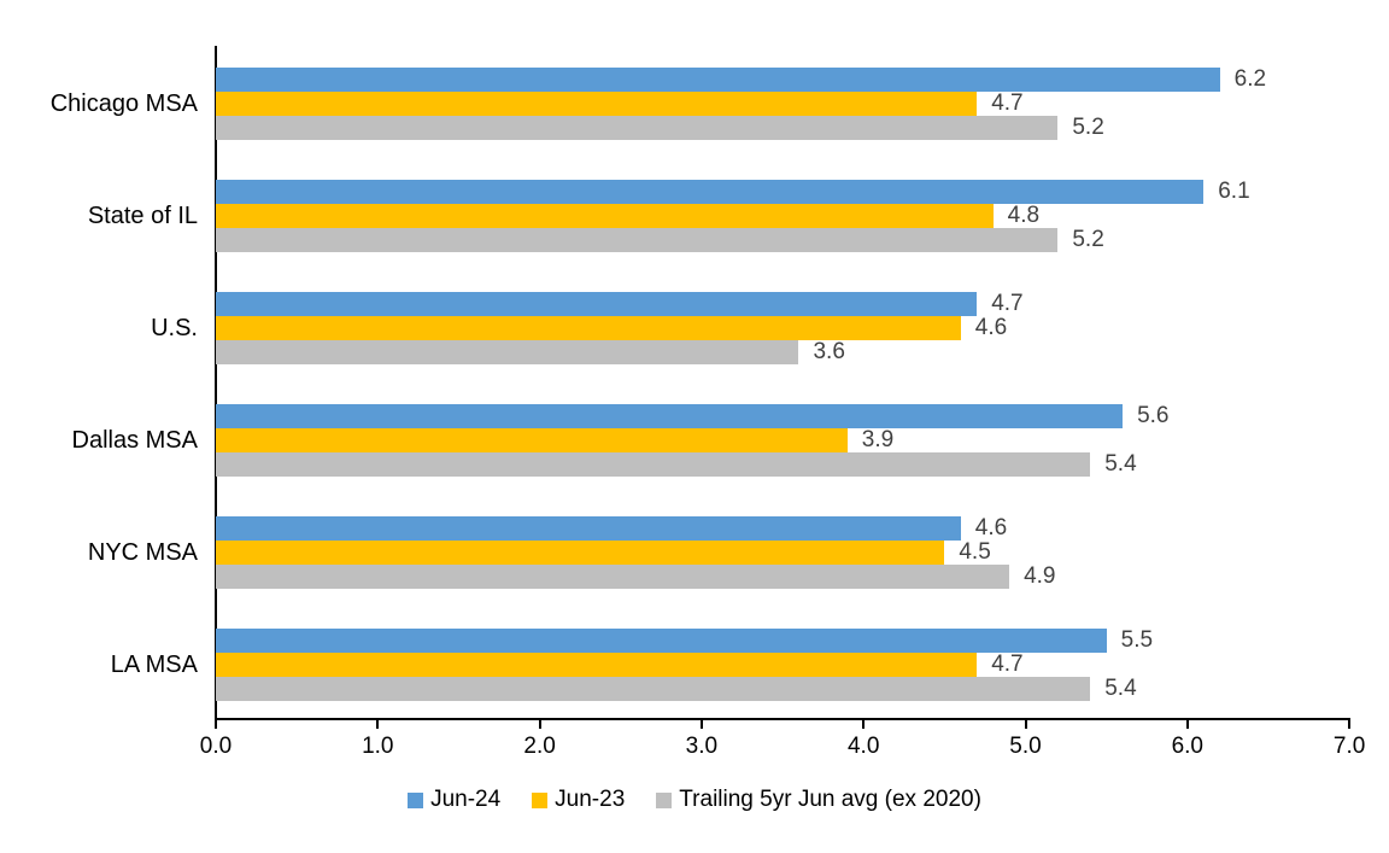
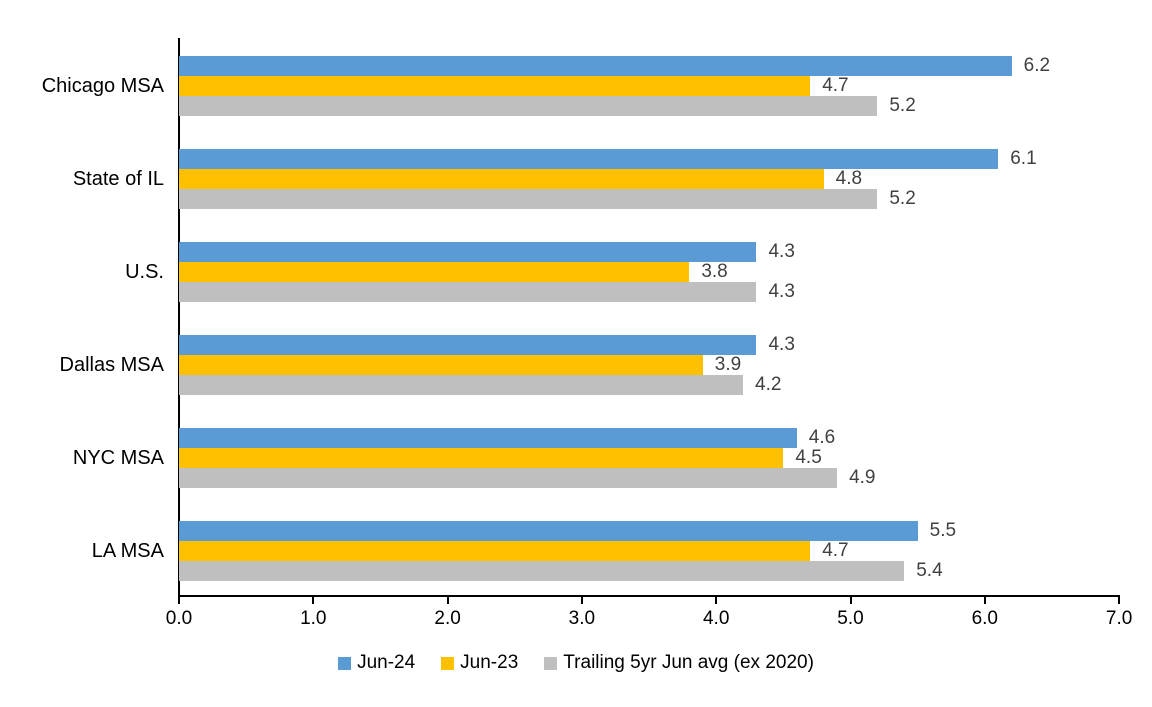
Jun-24/U.S.: 4.7 -> 4.3
Jun-23/U.S.: 4.6 -> 3.8
Trailing 5yr Jun avg (ex 2020)/U.S.: 3.6 -> 4.3
Jun-24/Dallas MSA: 5.6 -> 4.3
Trailing 5yr Jun avg (ex 2020)/Dallas MSA: 5.4 -> 4.2
